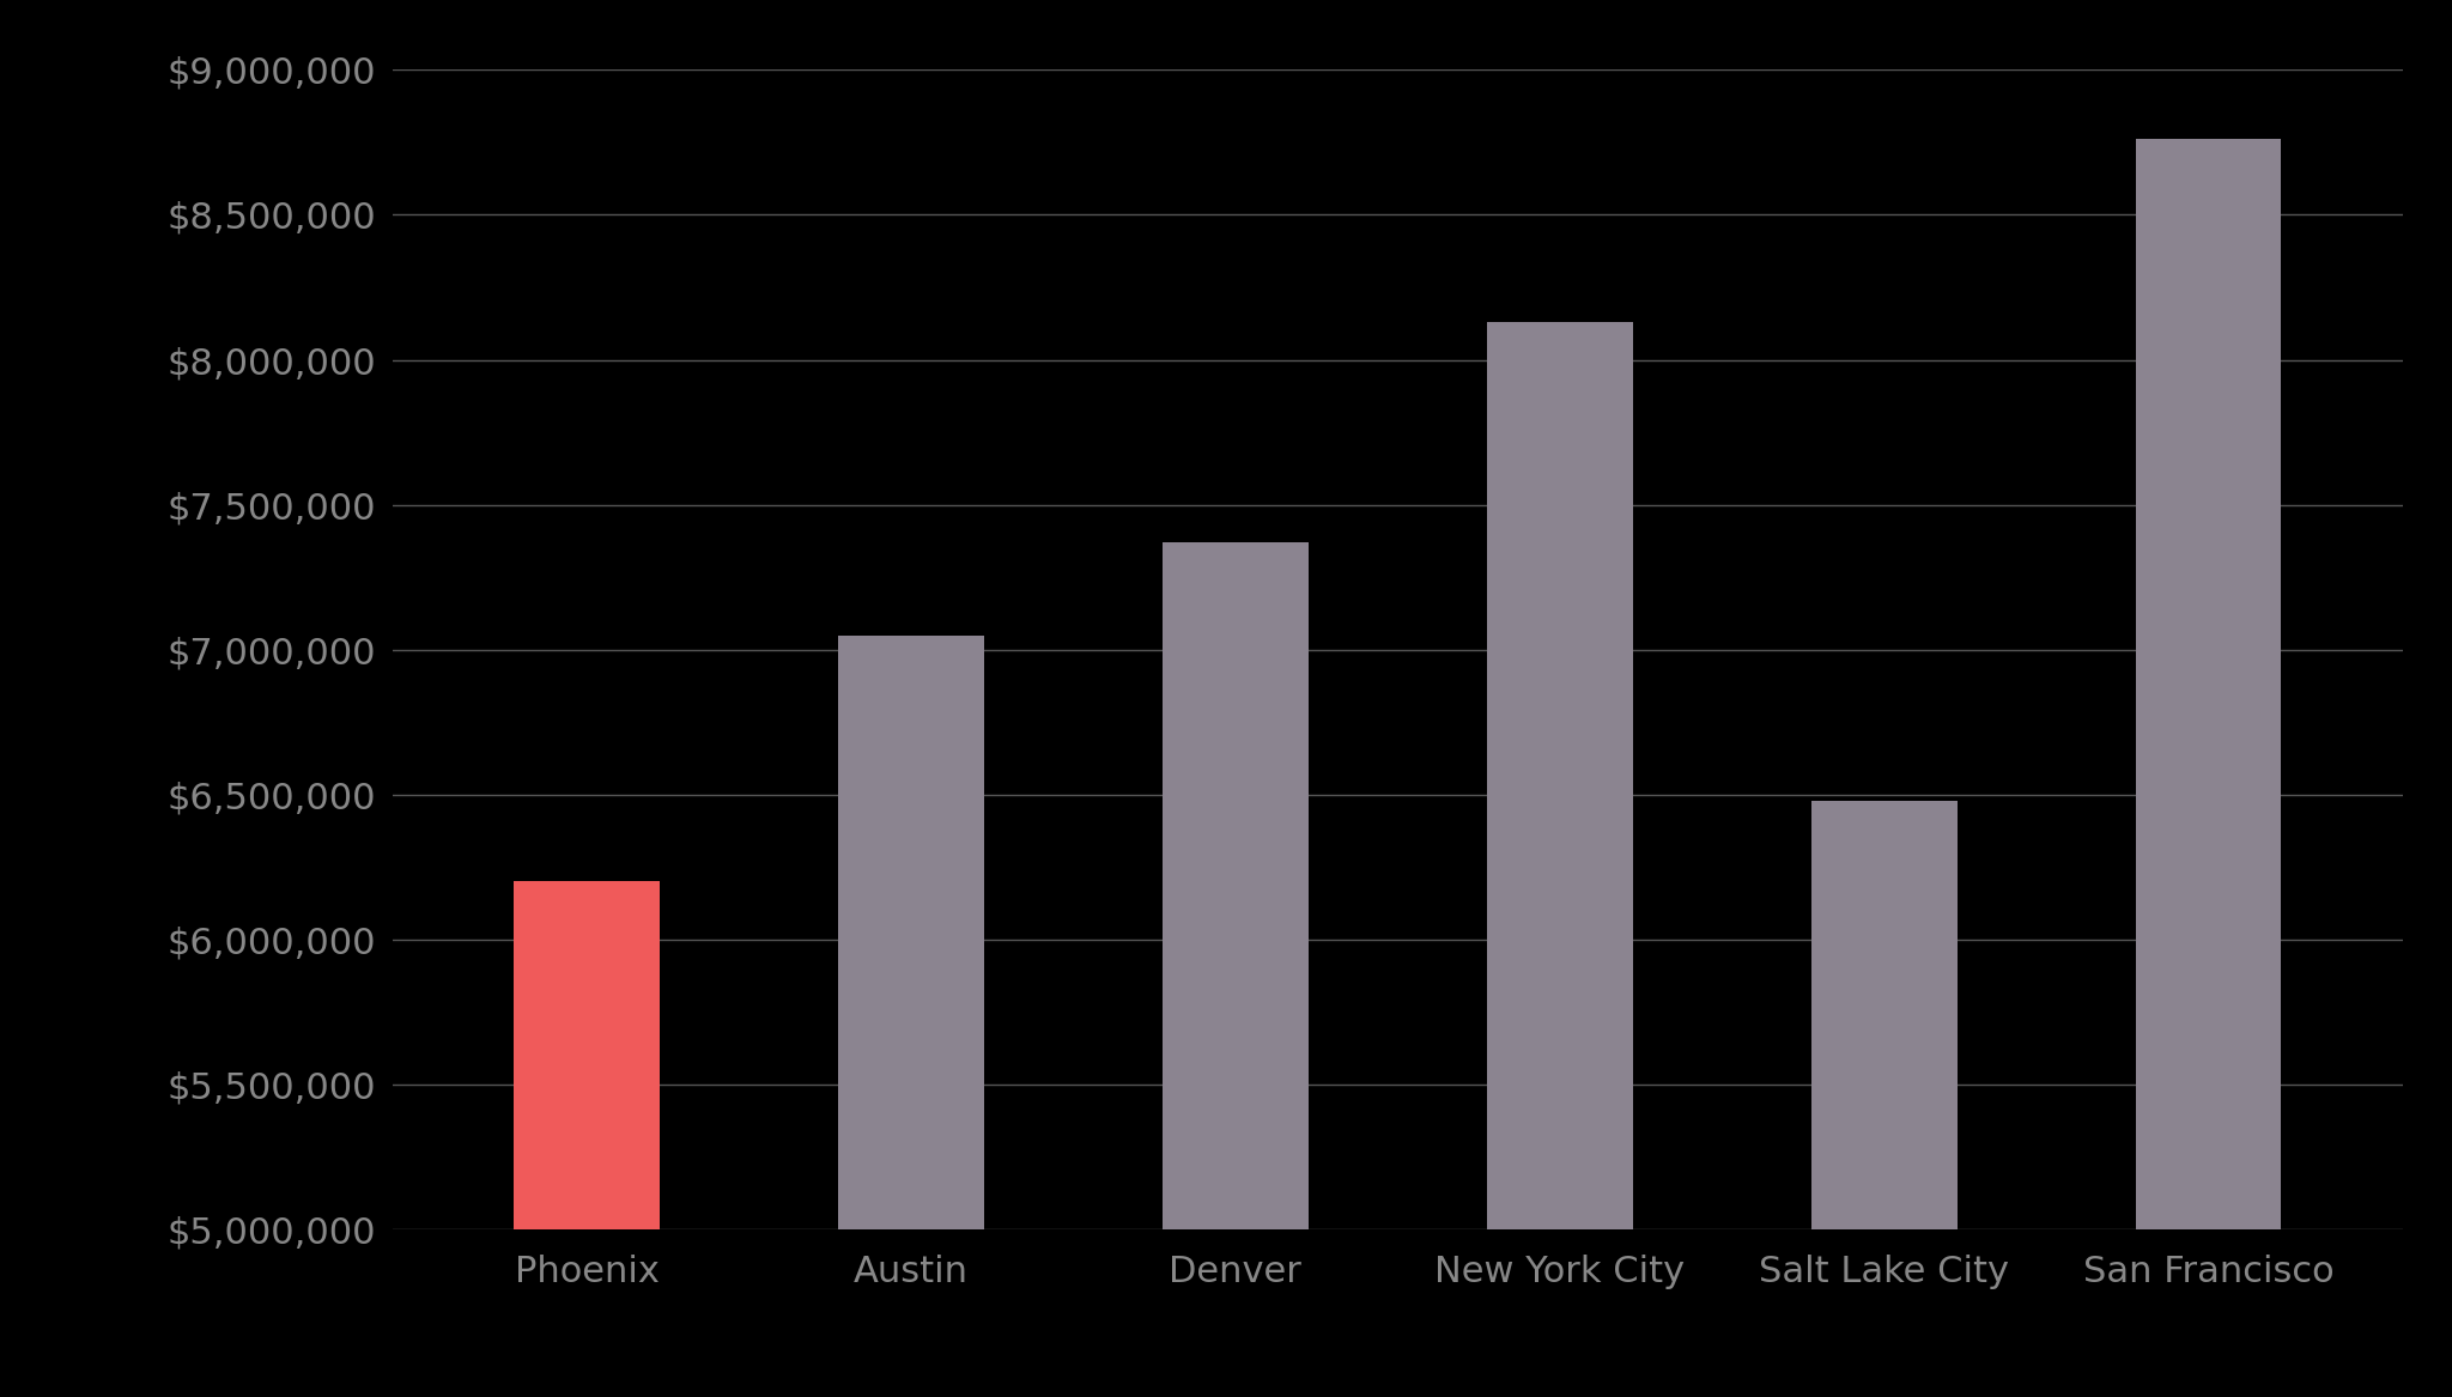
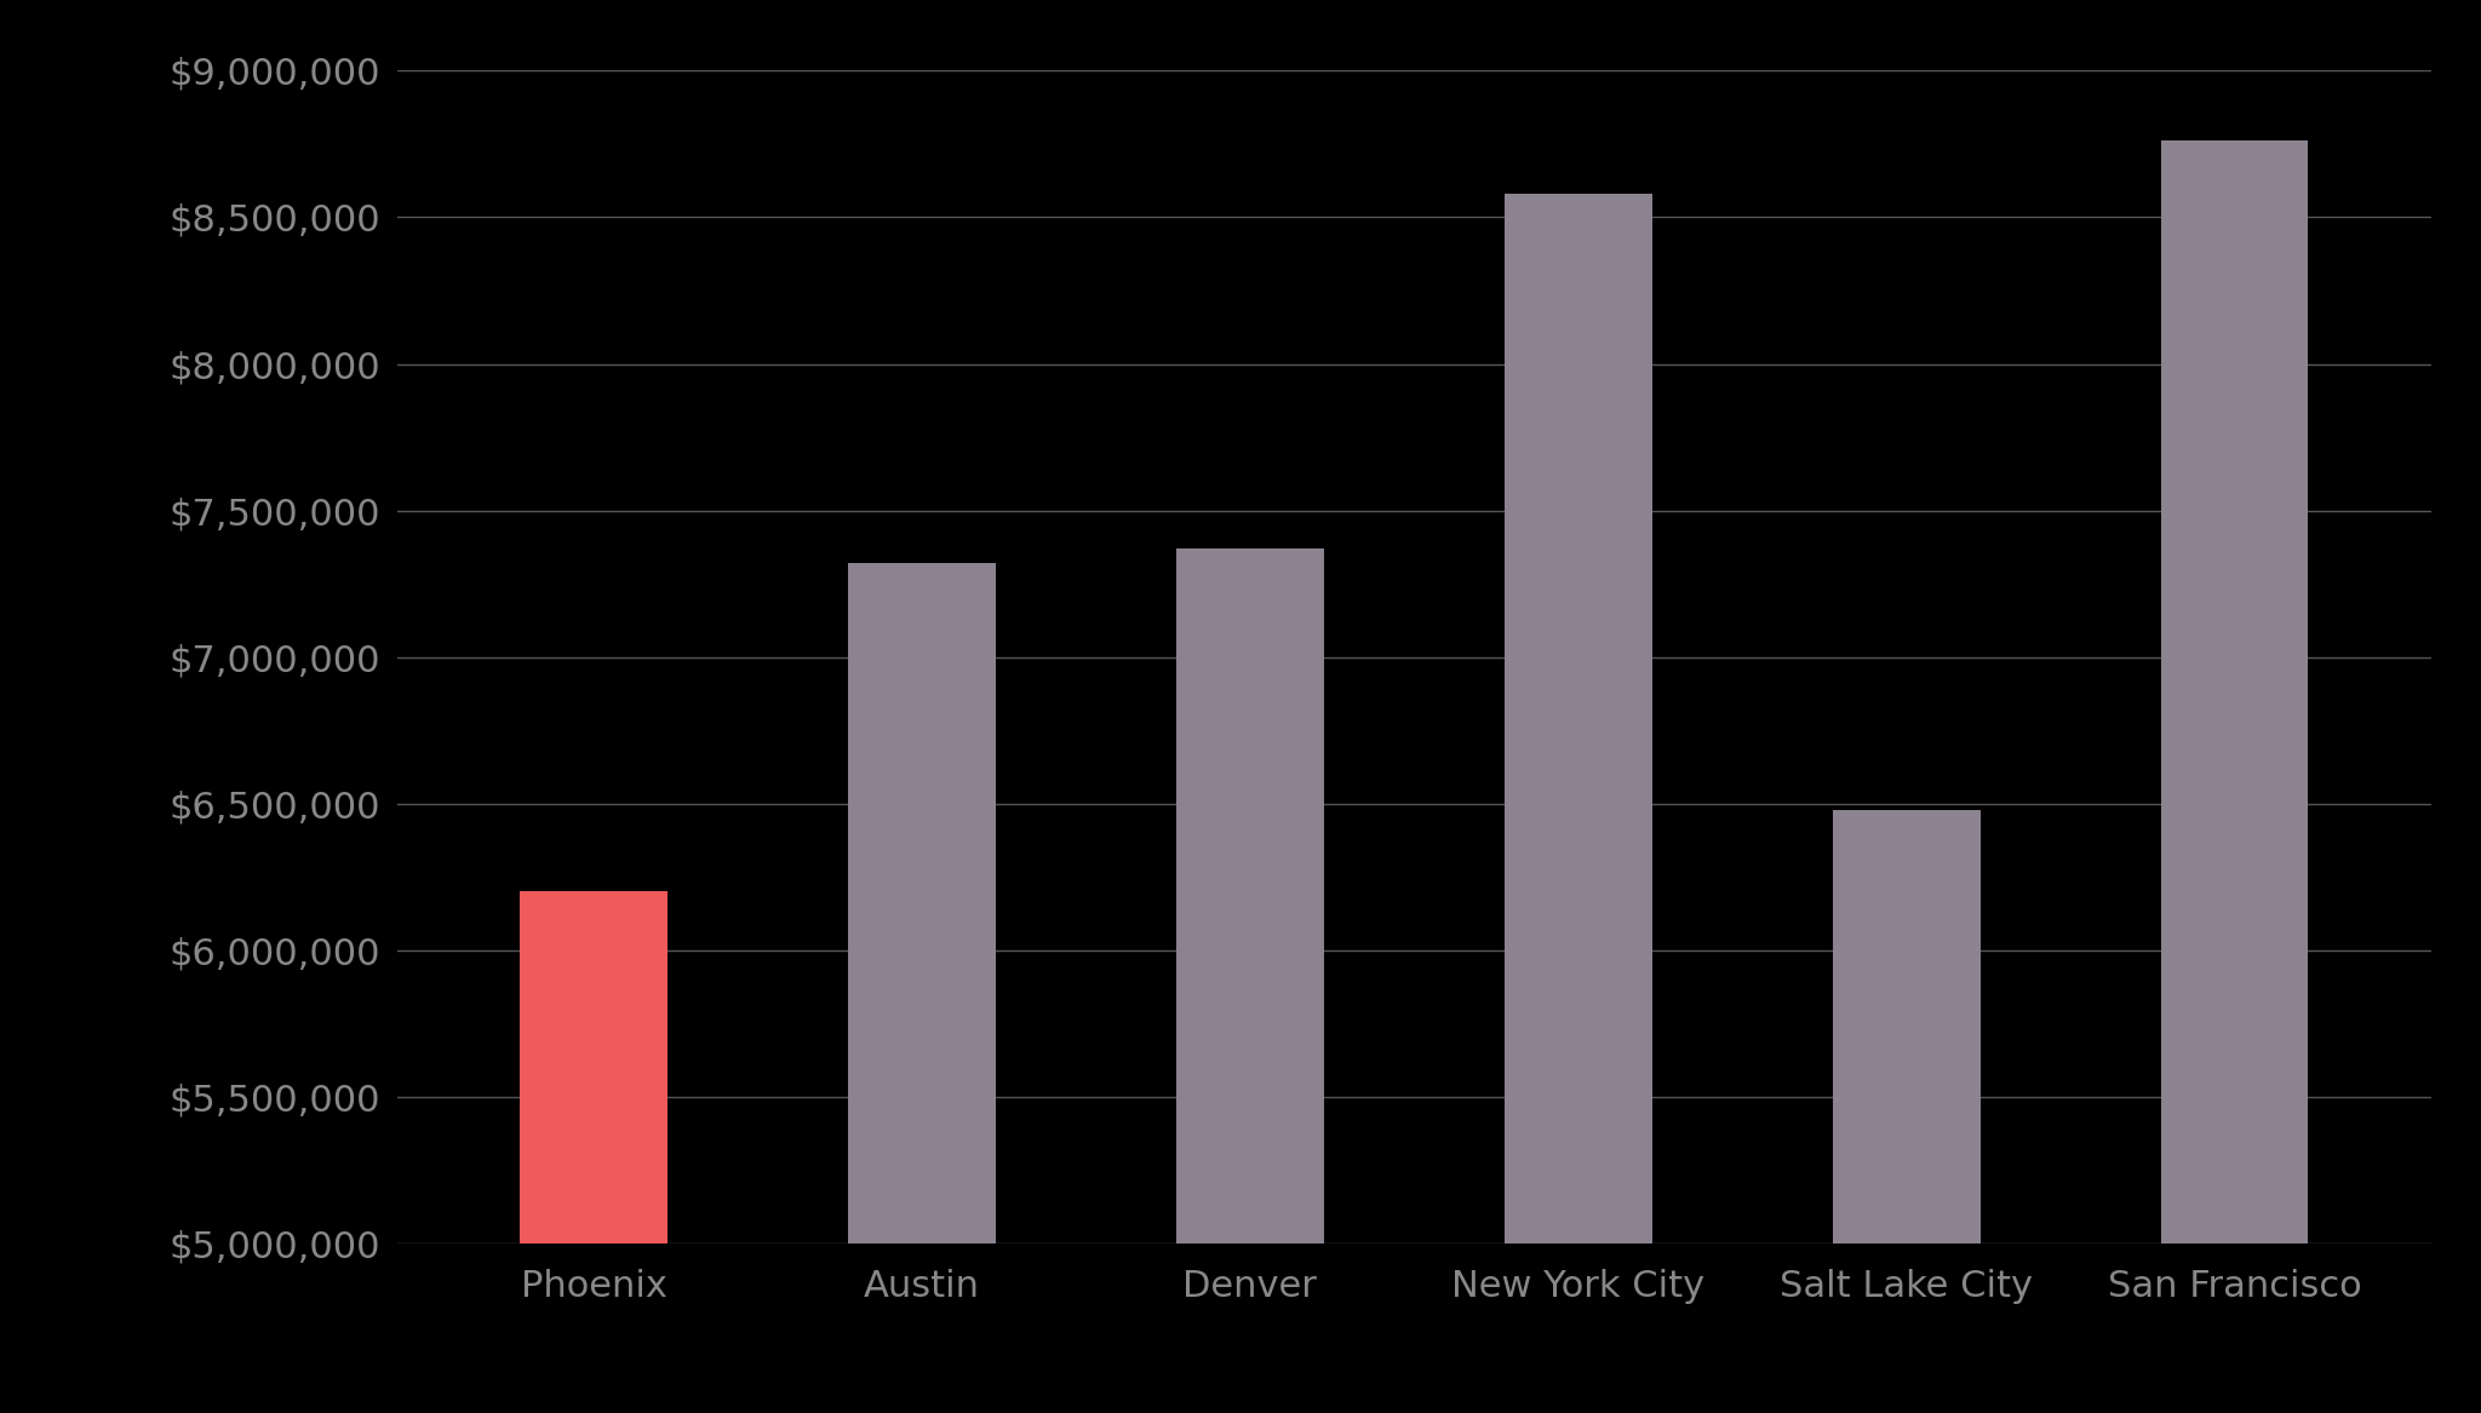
Austin: $7,050,000 -> $7,320,000
New York City: $8,130,000 -> $8,580,000
